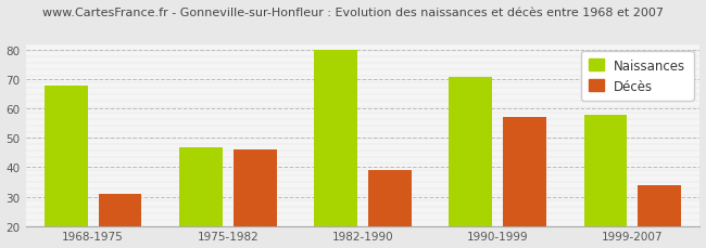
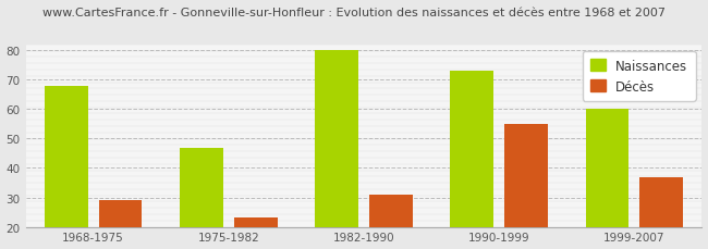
Décès/1968-1975: 31 -> 29
Décès/1975-1982: 46 -> 23
Décès/1982-1990: 39 -> 31
Naissances/1990-1999: 71 -> 73
Décès/1990-1999: 57 -> 55
Naissances/1999-2007: 58 -> 60
Décès/1999-2007: 34 -> 37
